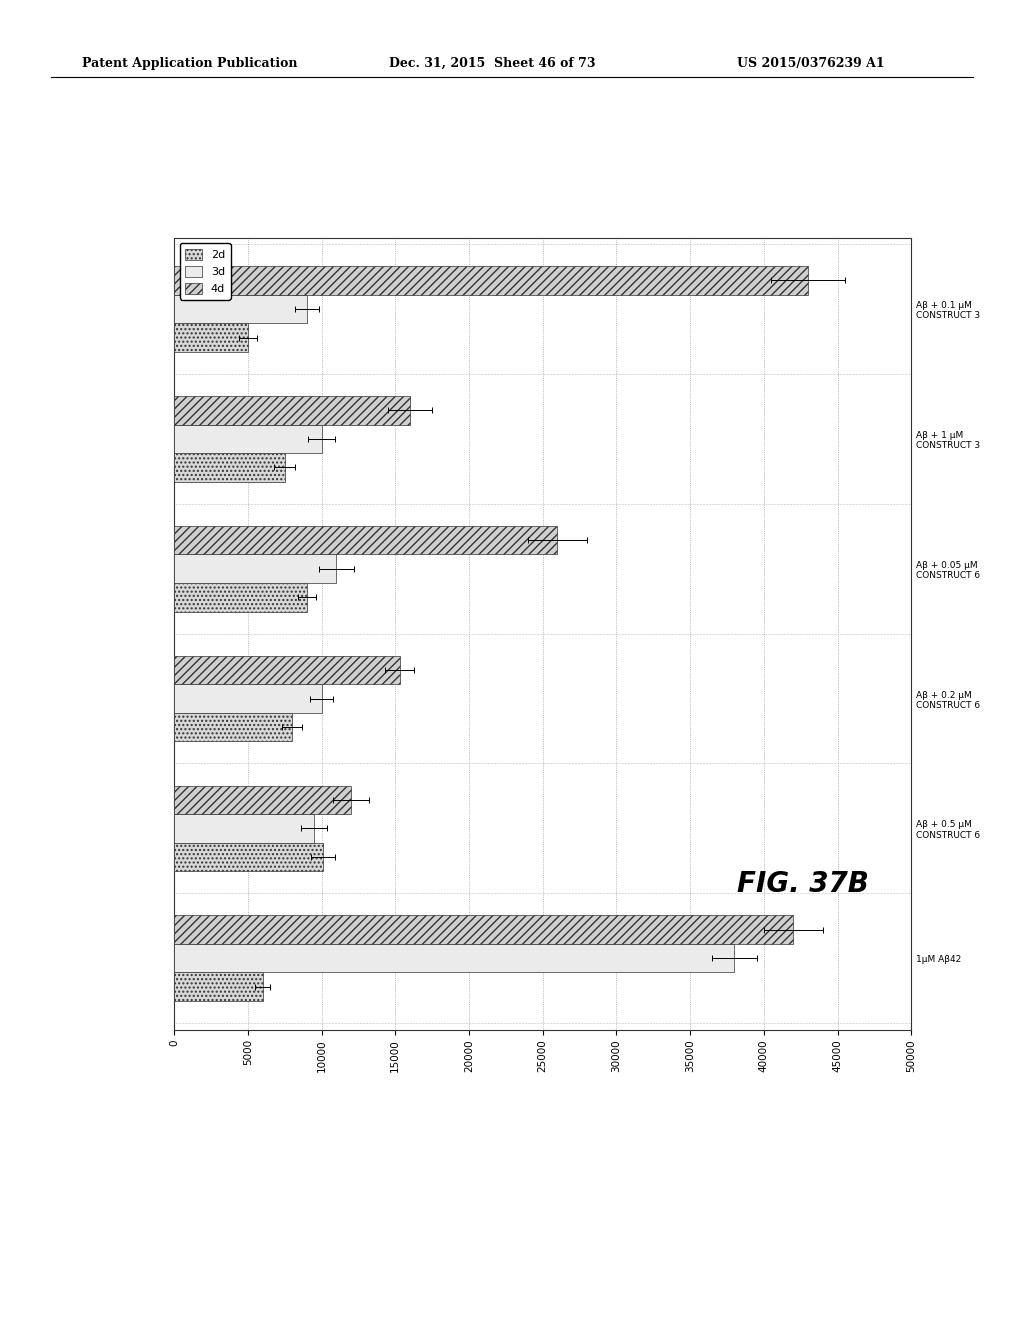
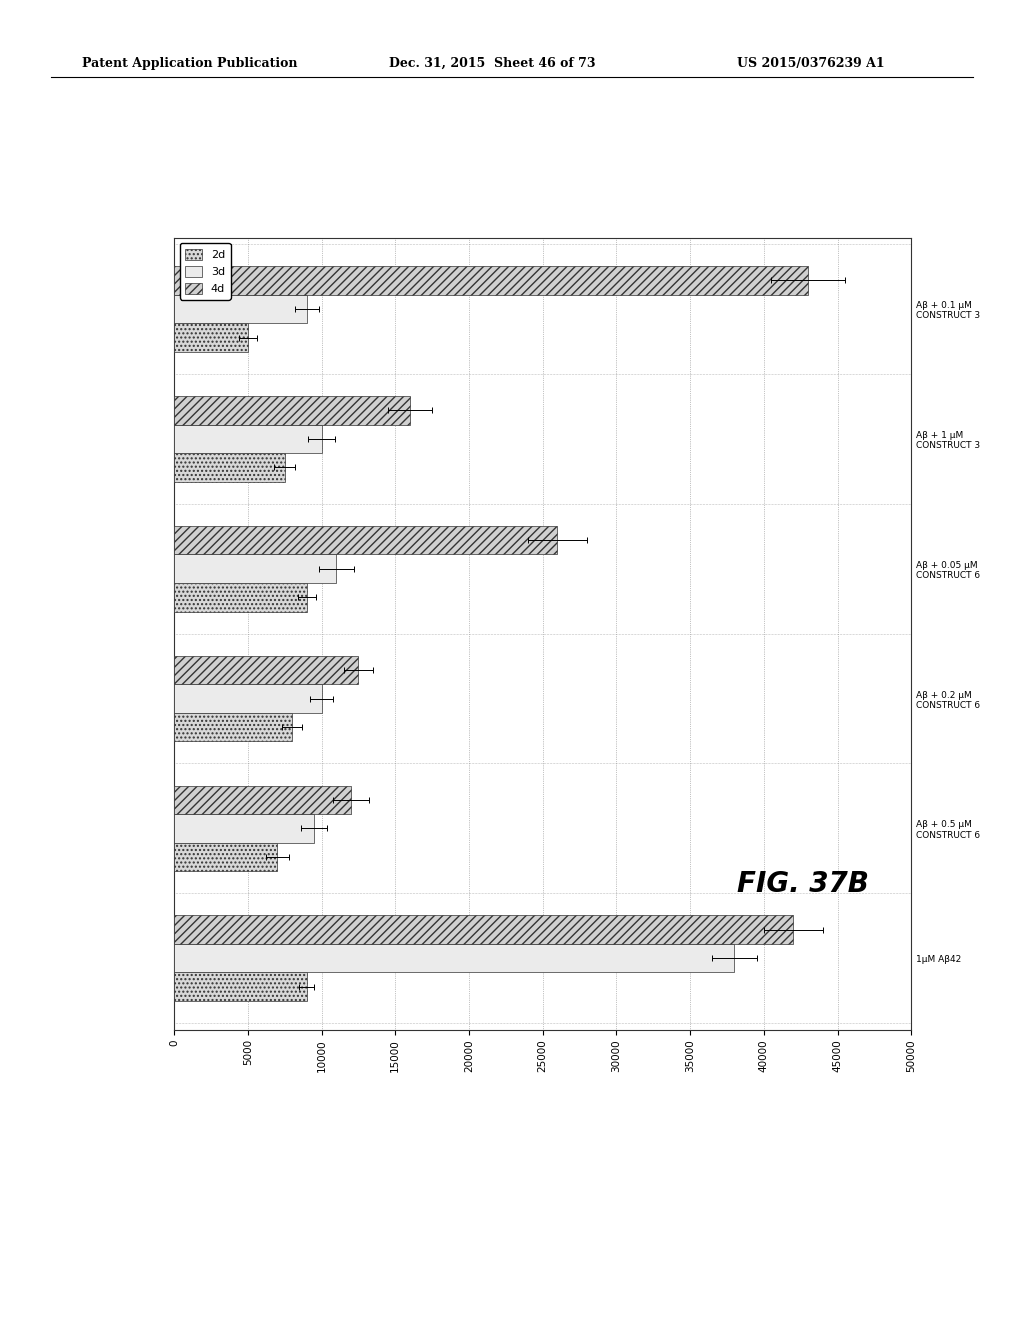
4d/Aβ + 0.2 μM CONSTRUCT 6: 15300 -> 12500
2d/Aβ + 0.5 μM CONSTRUCT 6: 10100 -> 7000
2d/1μM Aβ42: 6000 -> 9000
